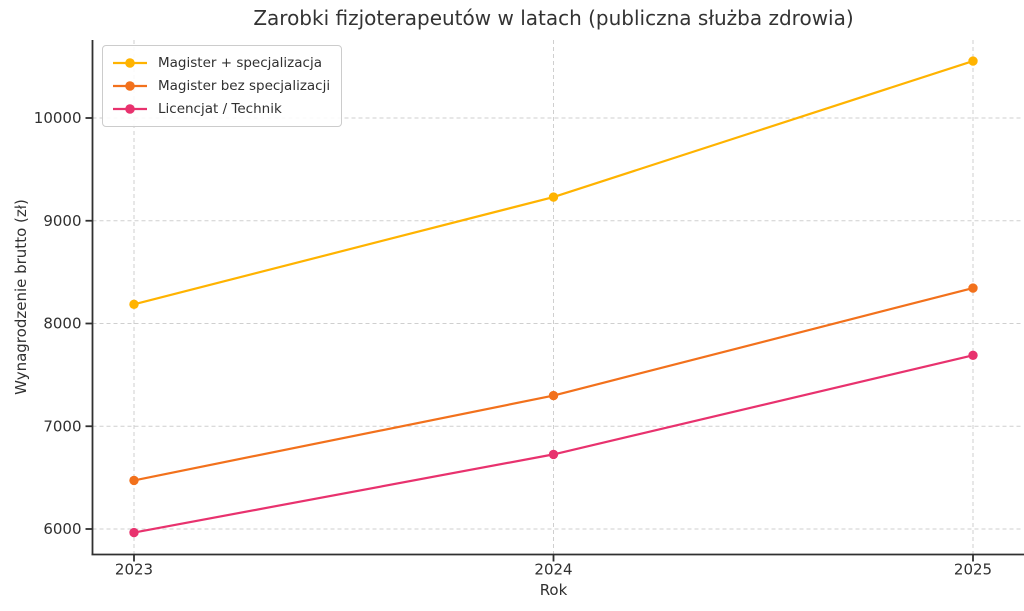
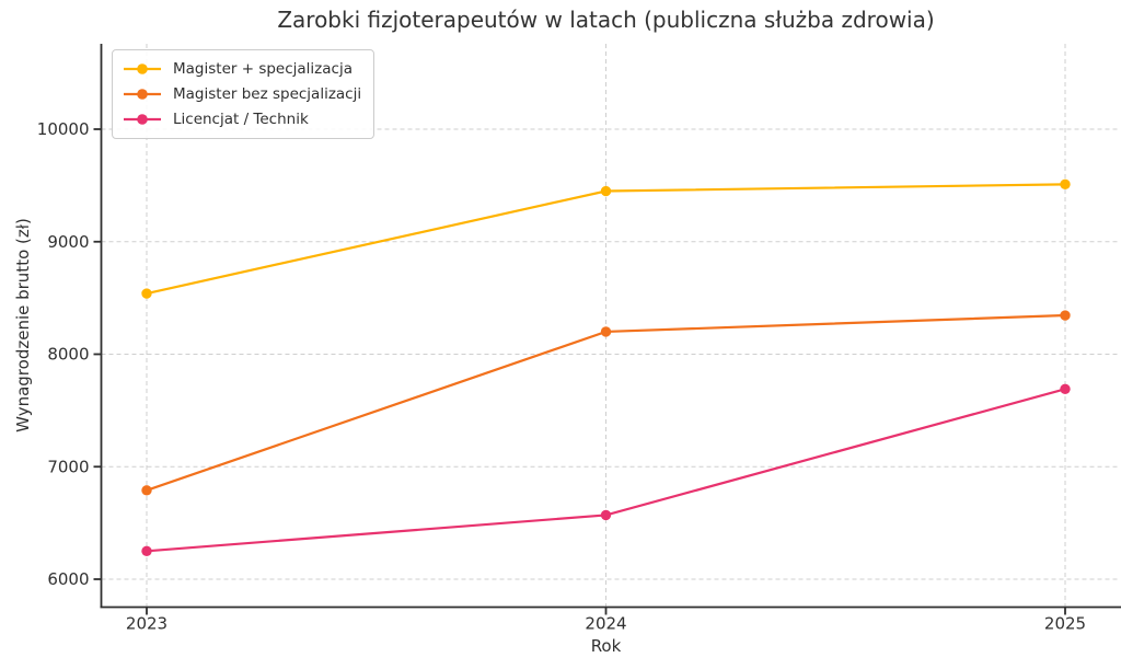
Magister + specjalizacja/2023: 8190 -> 8540
Magister bez specjalizacji/2023: 6470 -> 6790
Licencjat / Technik/2023: 5970 -> 6250
Magister + specjalizacja/2024: 9230 -> 9450
Magister bez specjalizacji/2024: 7300 -> 8200
Licencjat / Technik/2024: 6730 -> 6570
Magister + specjalizacja/2025: 10550 -> 9510
